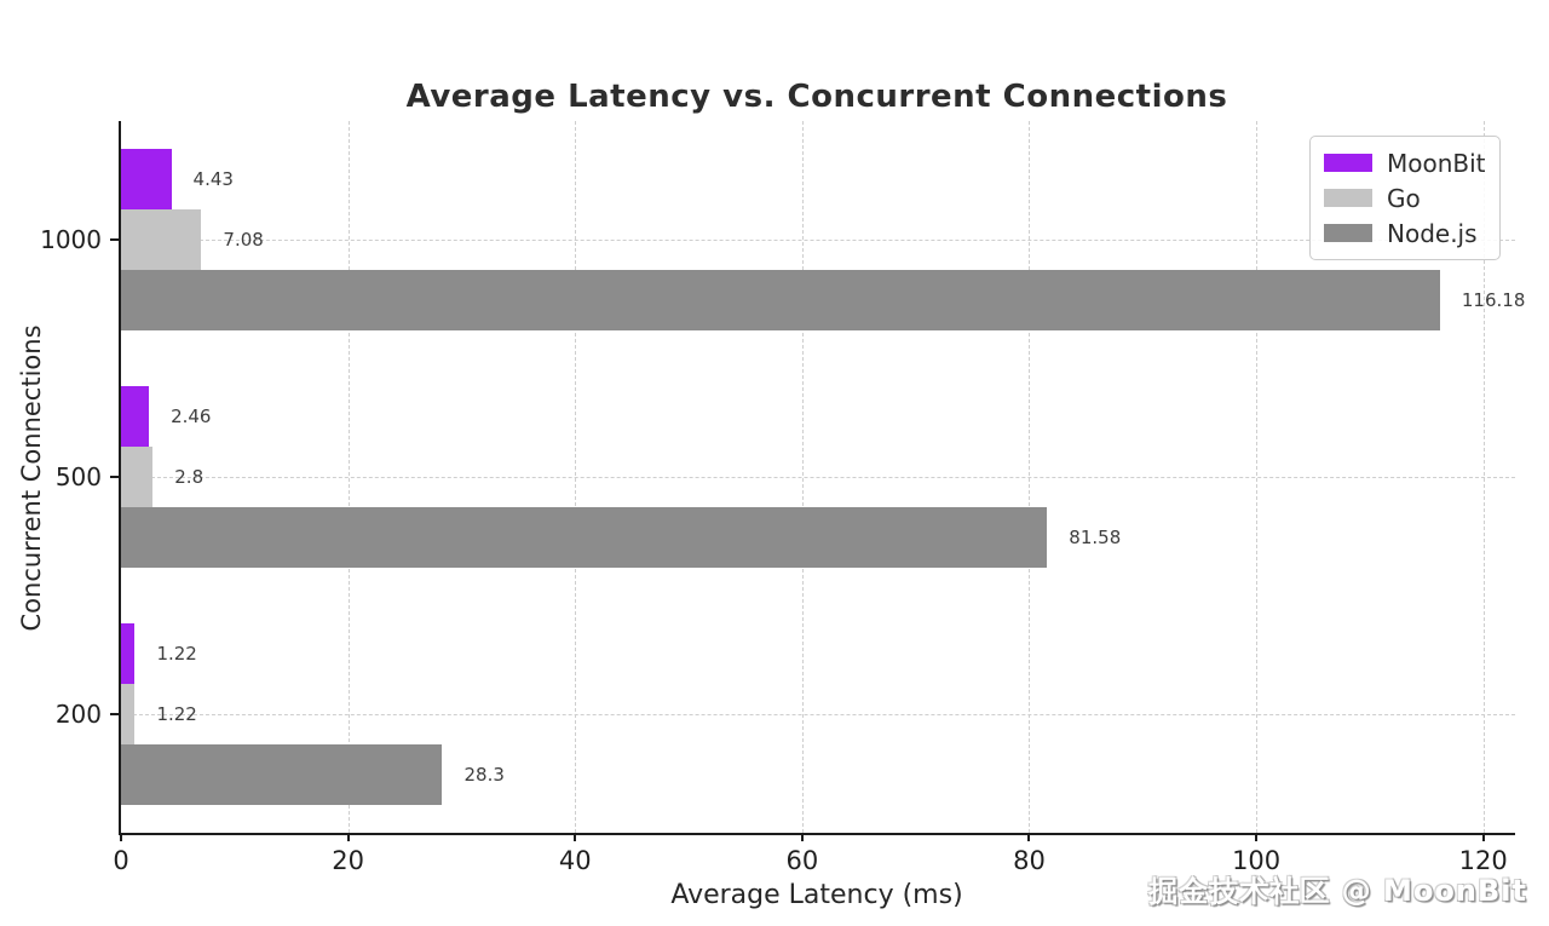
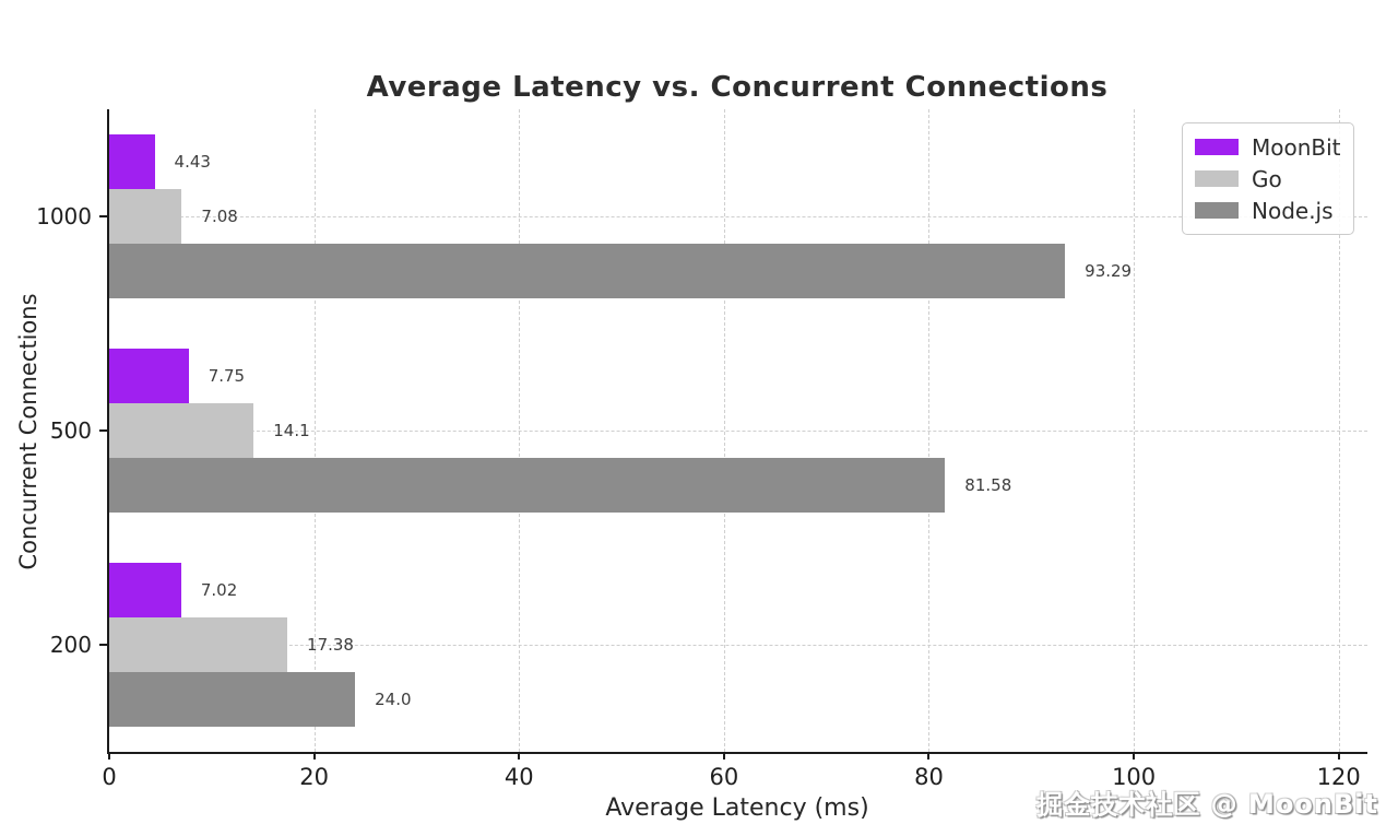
Node.js/1000: 116.18 -> 93.29
MoonBit/500: 2.46 -> 7.75
Go/500: 2.8 -> 14.1
MoonBit/200: 1.22 -> 7.02
Go/200: 1.22 -> 17.38
Node.js/200: 28.3 -> 24.0
